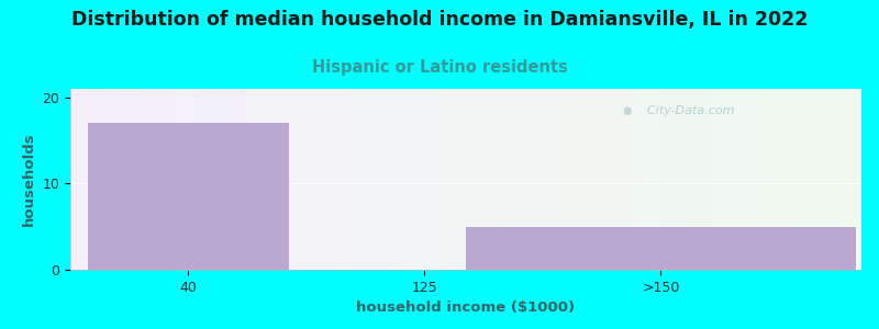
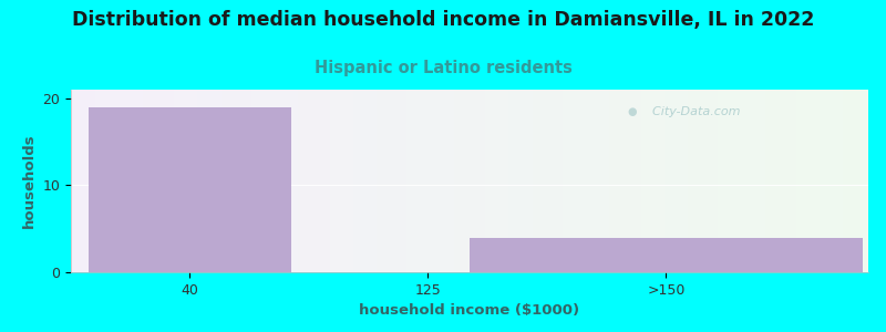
40: 17 -> 19
>150: 5 -> 4
